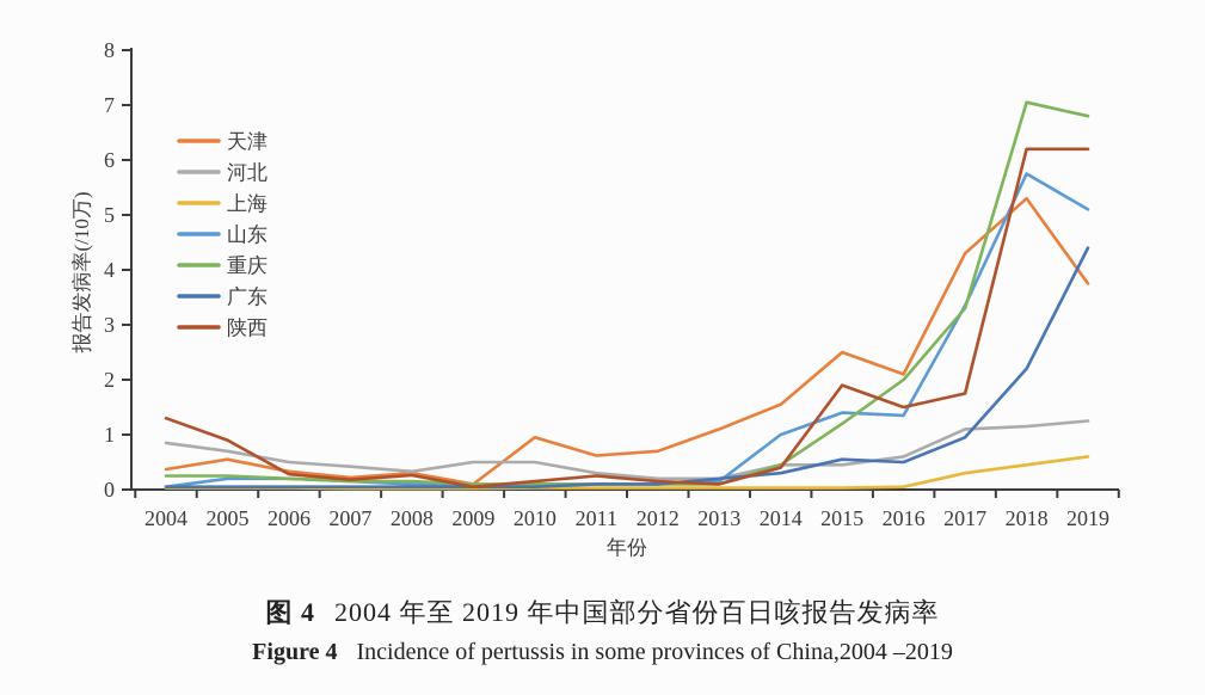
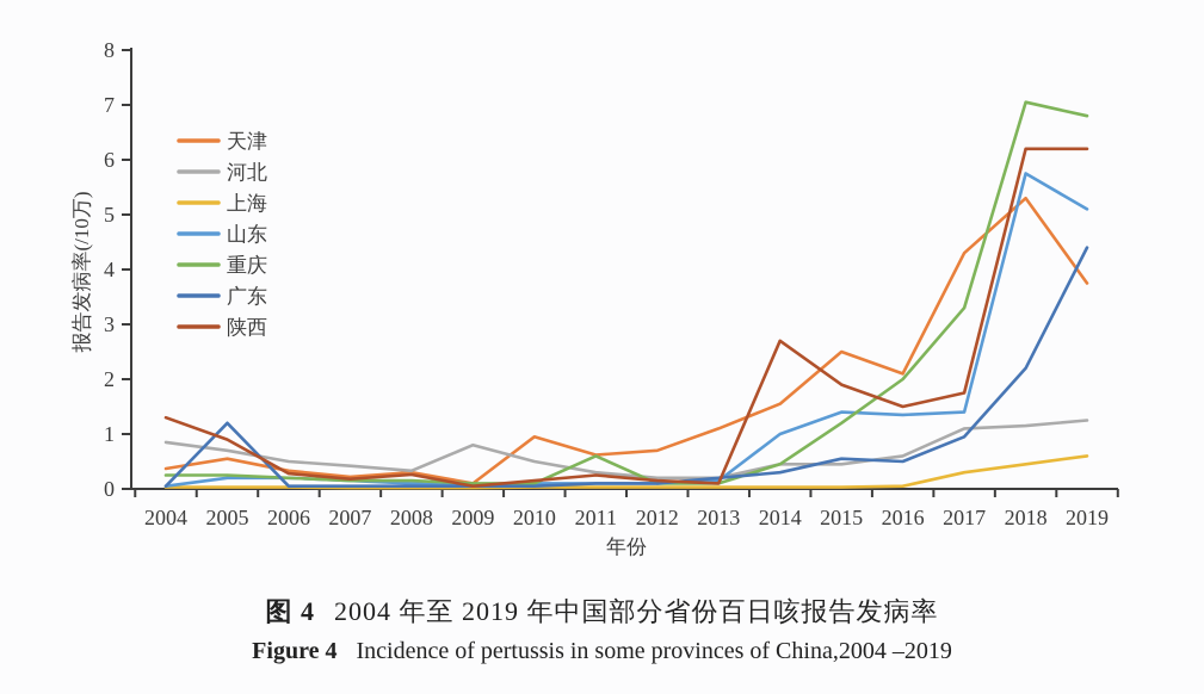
广东/2005: 0.1 -> 1.2
河北/2009: 0.5 -> 0.8
重庆/2011: 0.1 -> 0.6
陕西/2014: 0.4 -> 2.7
山东/2017: 3.4 -> 1.4
